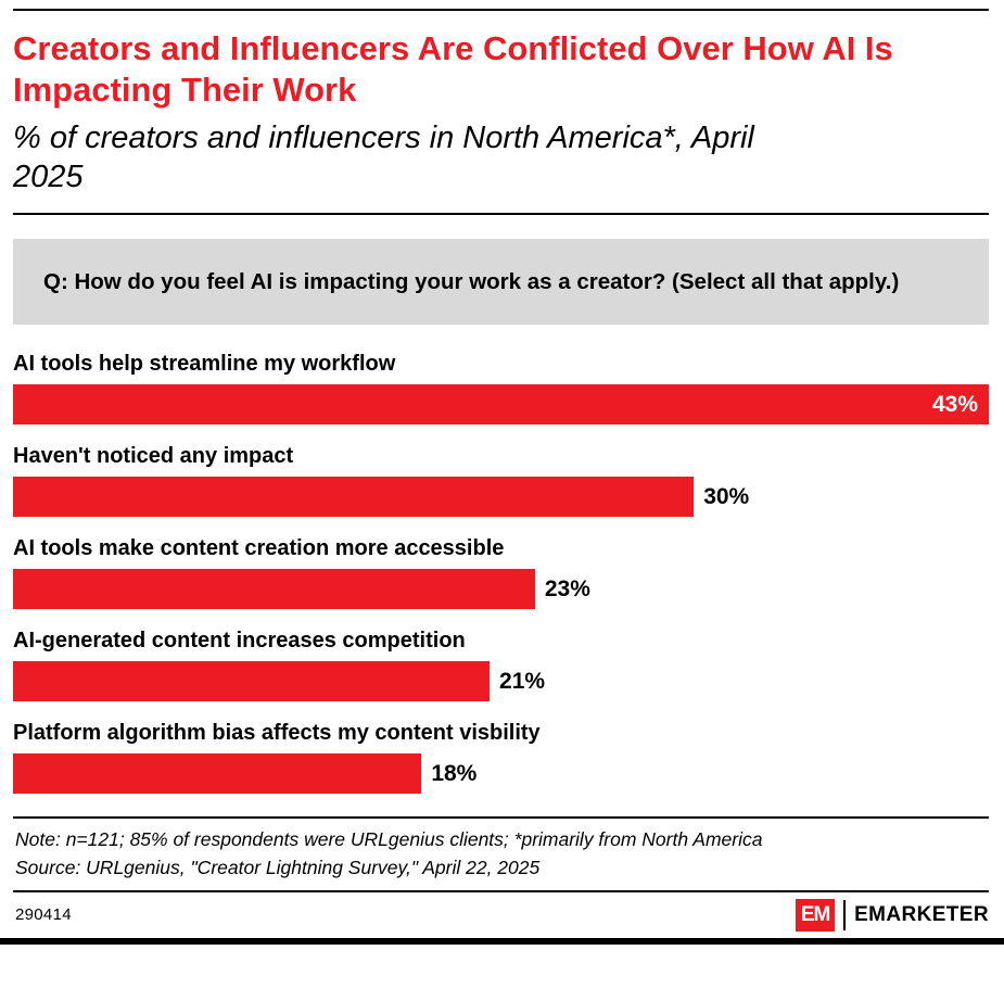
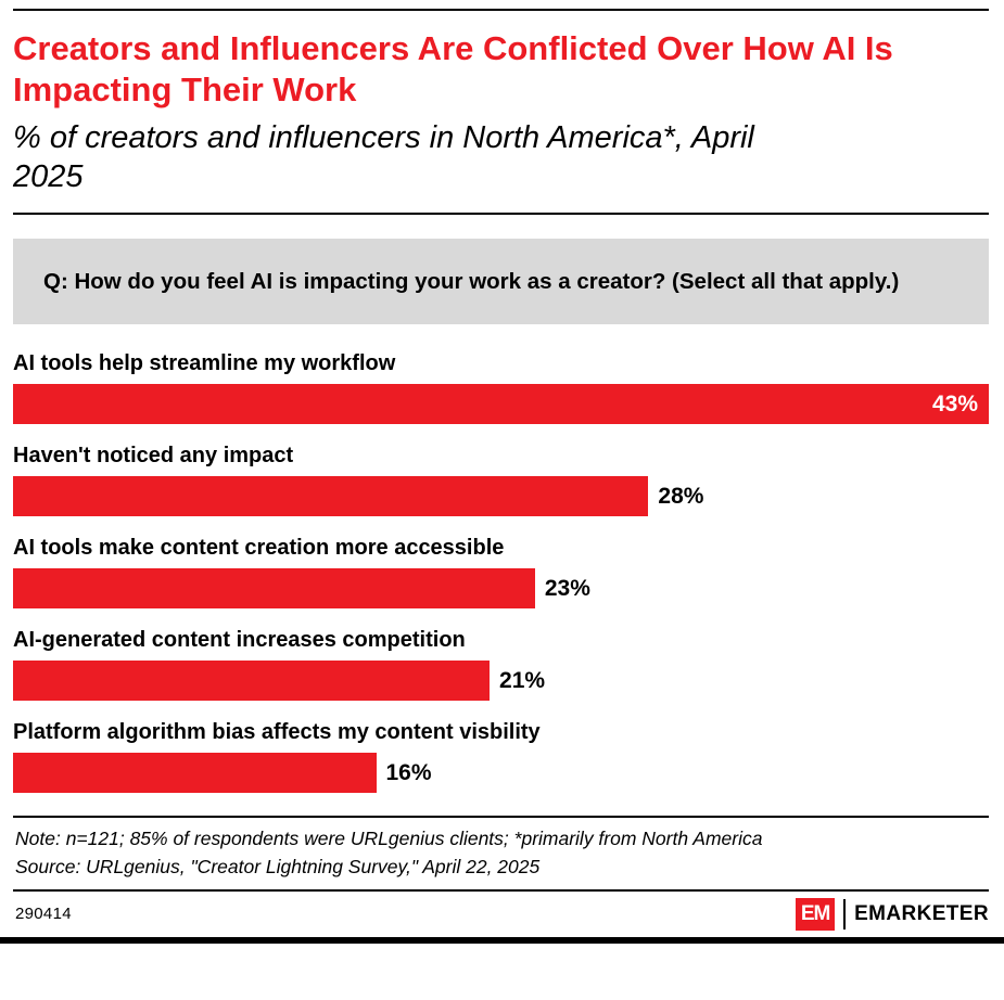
Haven't noticed any impact: 30% -> 28%
Platform algorithm bias affects my content visbility: 18% -> 16%
